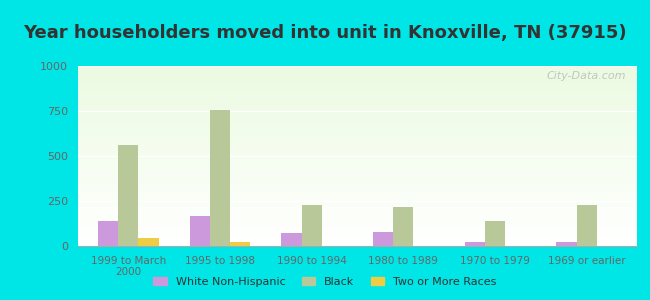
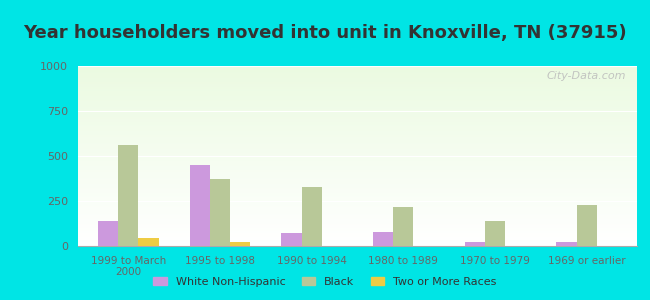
White Non-Hispanic/1995 to 1998: 160 -> 450
Black/1995 to 1998: 760 -> 370
Black/1990 to 1994: 230 -> 330
